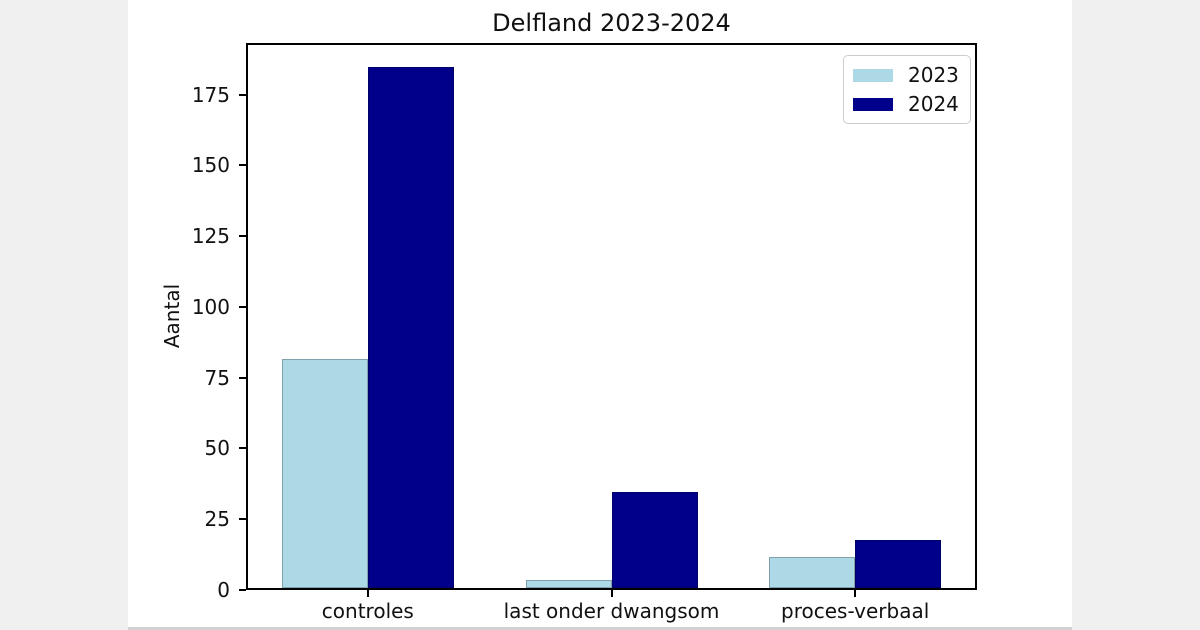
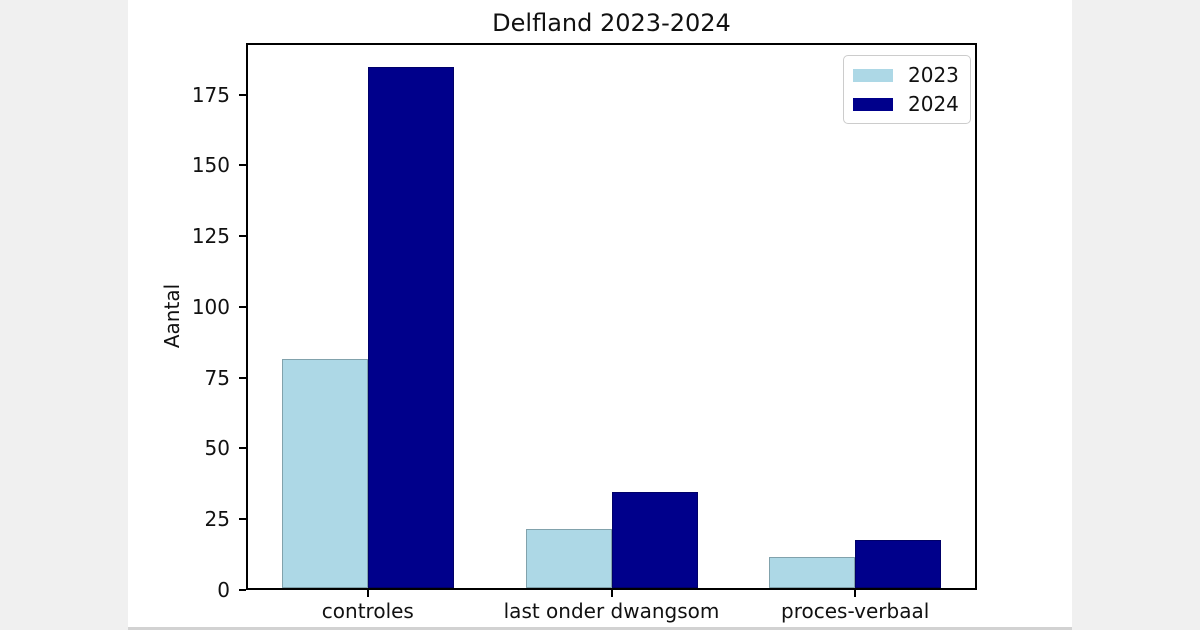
2023/last onder dwangsom: 3 -> 21
